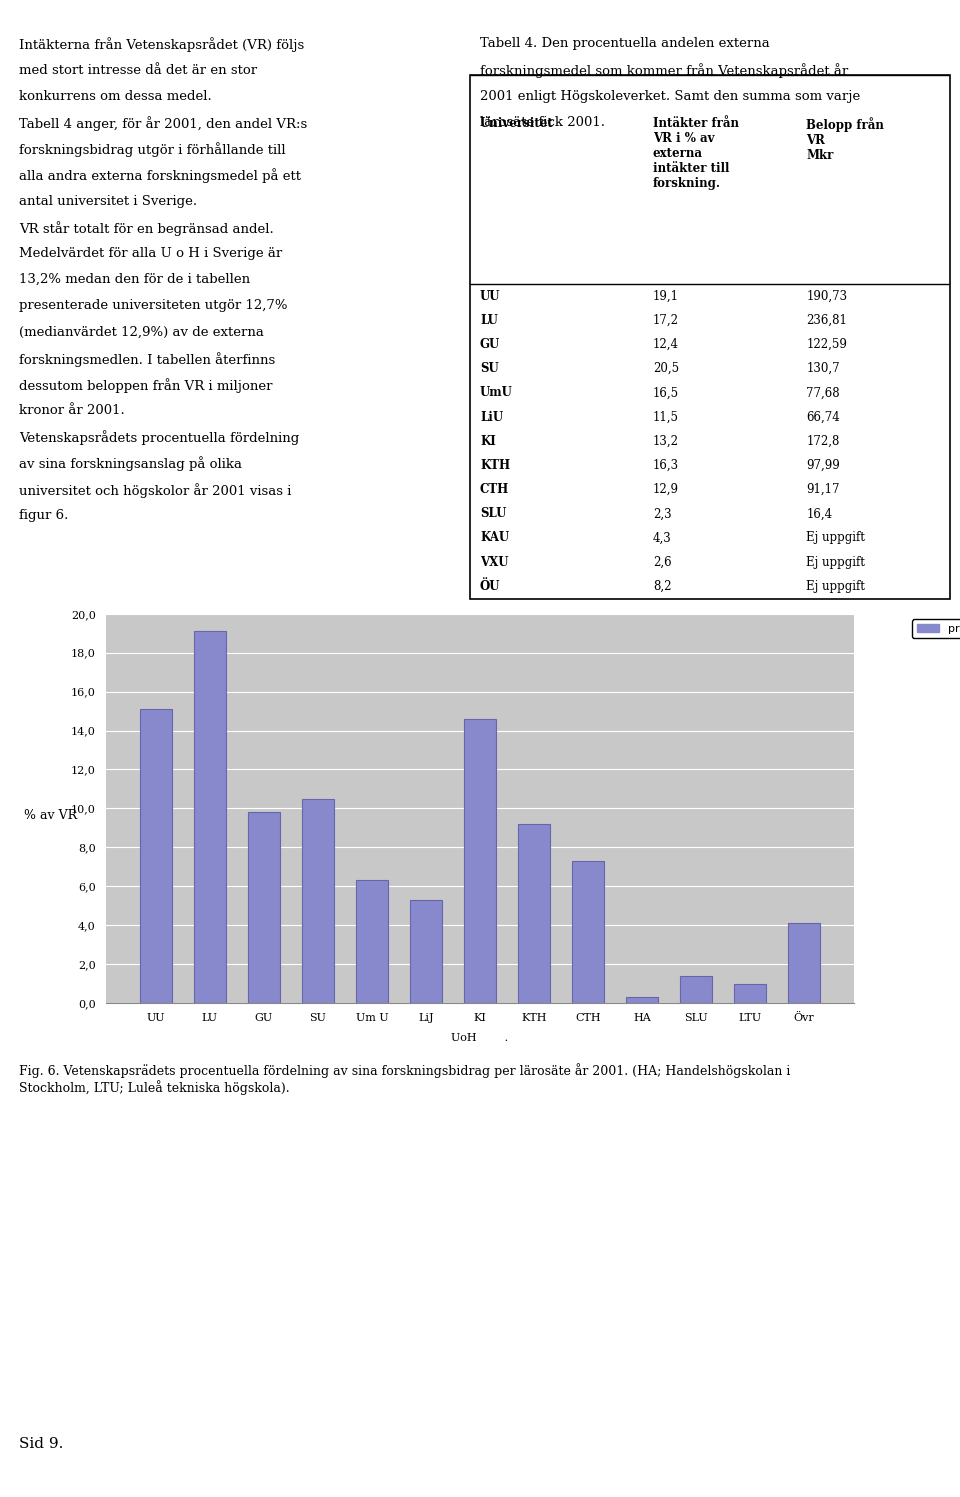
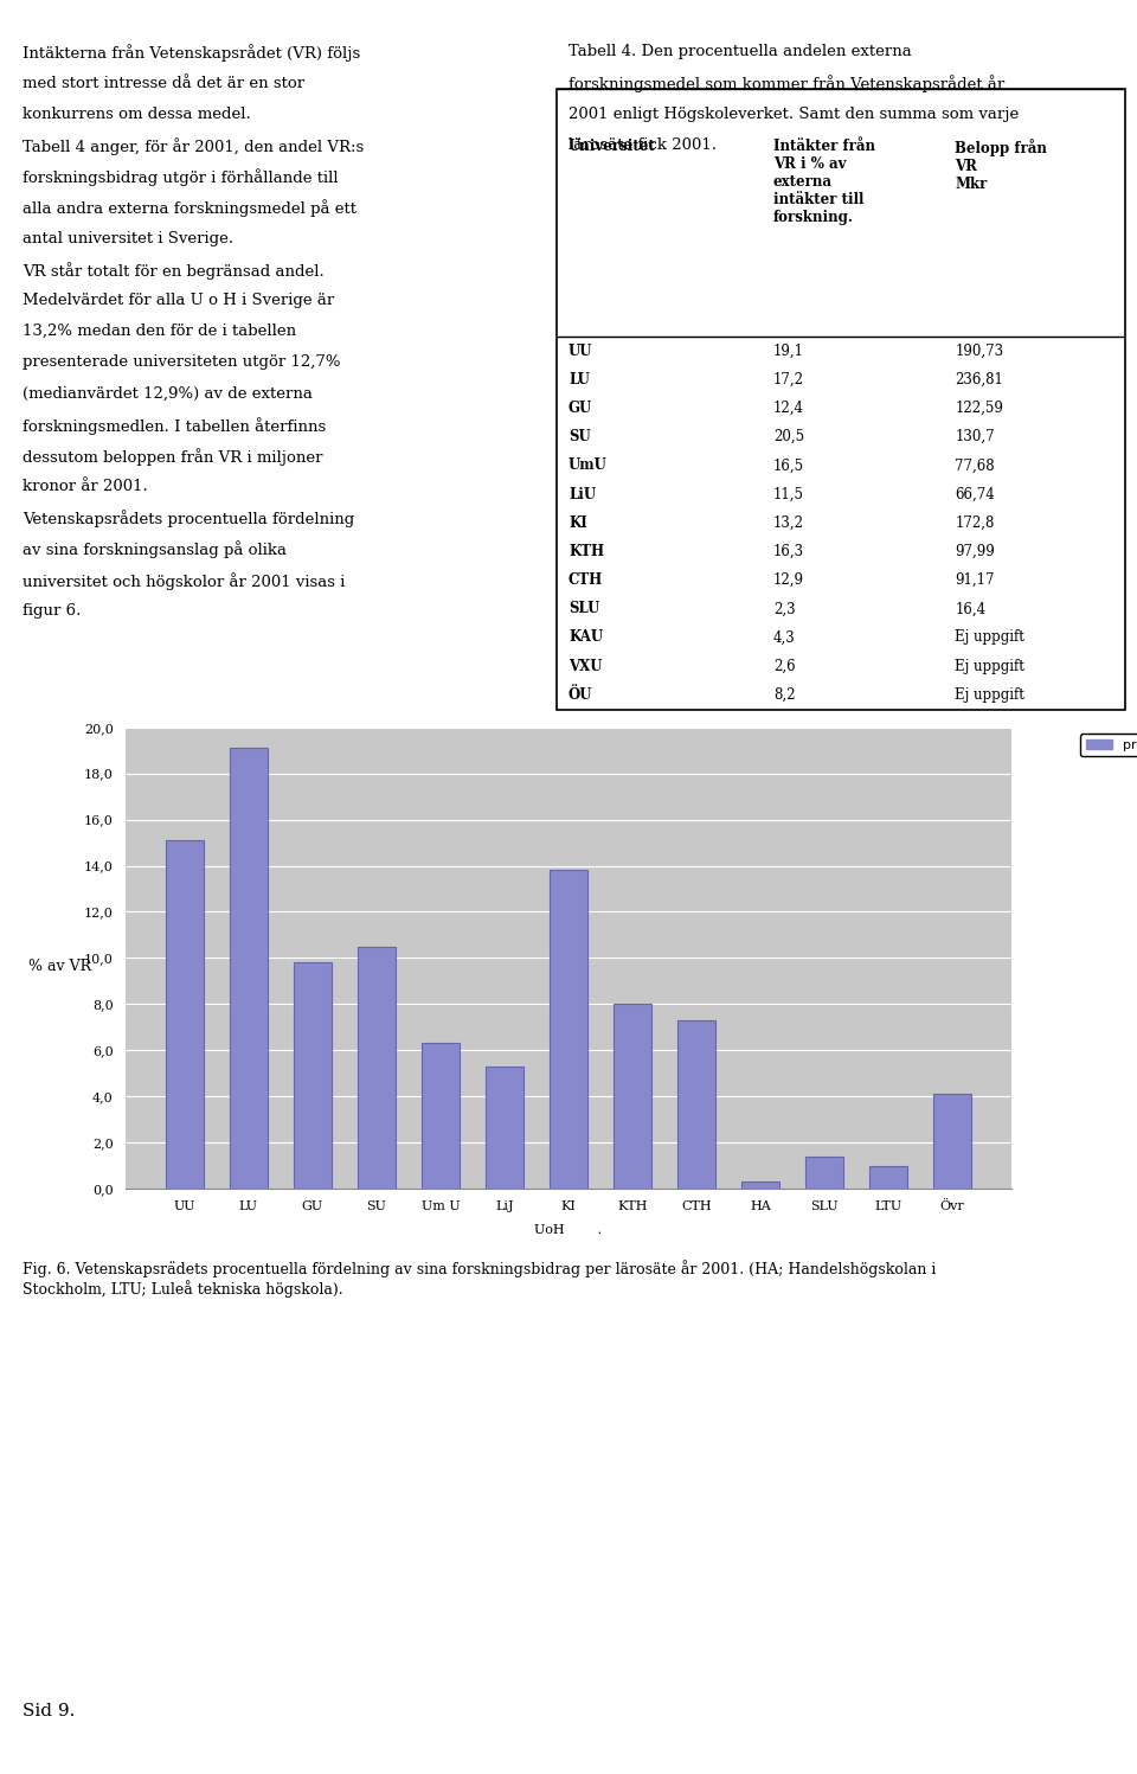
KI: 14,6 -> 13,8
KTH: 9,2 -> 8,0
